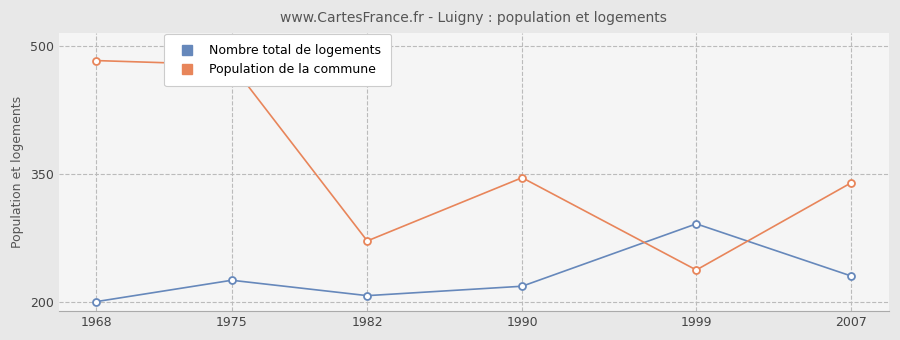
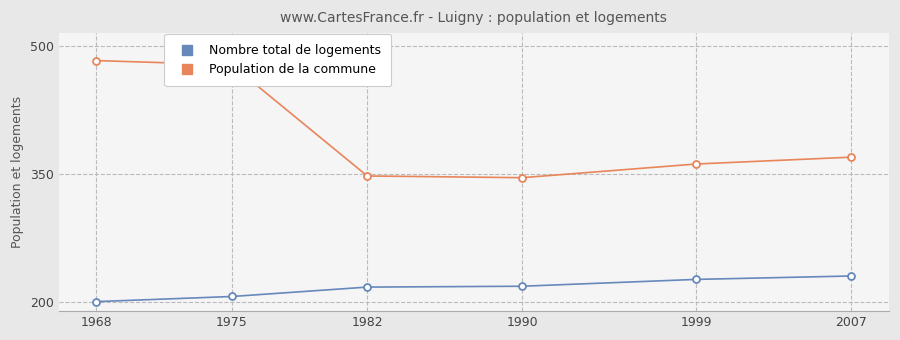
Nombre total de logements/1975: 226 -> 207
Nombre total de logements/1982: 208 -> 218
Population de la commune/1982: 272 -> 348
Nombre total de logements/1999: 292 -> 227
Population de la commune/1999: 238 -> 362
Population de la commune/2007: 340 -> 370
